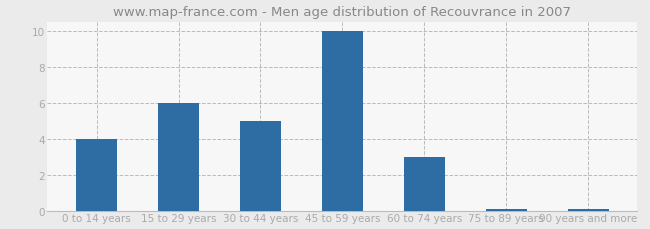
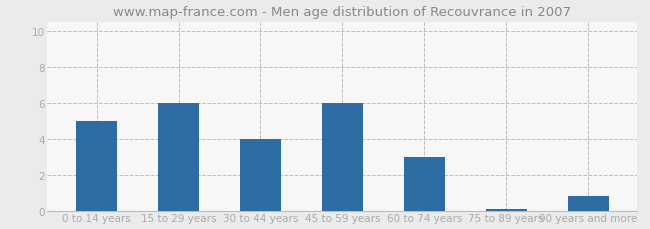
0 to 14 years: 4.0 -> 5.0
30 to 44 years: 5.0 -> 4.0
45 to 59 years: 10.0 -> 6.0
90 years and more: 0.1 -> 0.8
